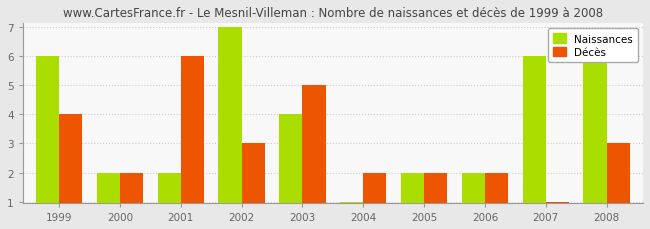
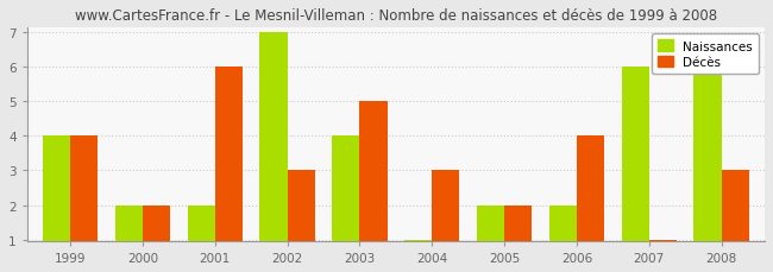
Naissances/1999: 6 -> 4
Décès/2004: 2 -> 3
Décès/2006: 2 -> 4
